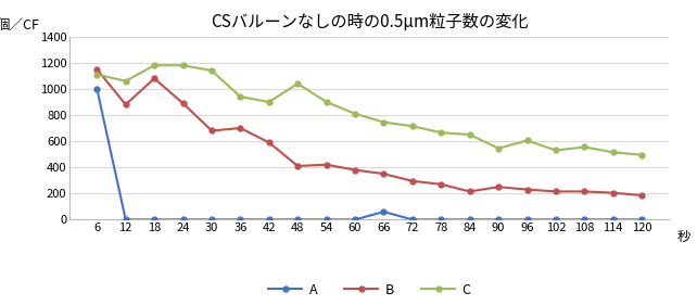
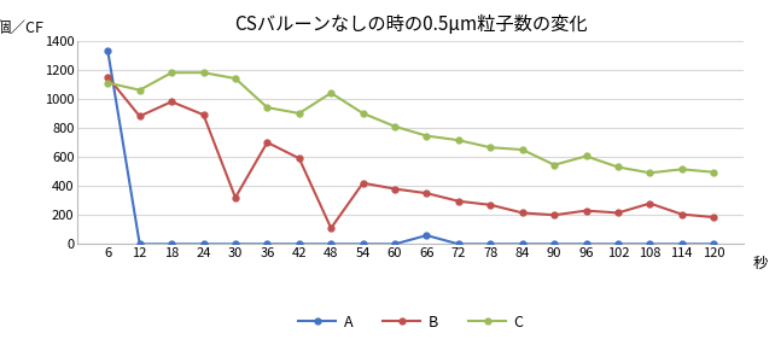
A/6: 1000 -> 1330
B/18: 1080 -> 980
B/30: 680 -> 320
B/48: 410 -> 110
B/90: 250 -> 200
B/108: 220 -> 280
C/108: 560 -> 490
